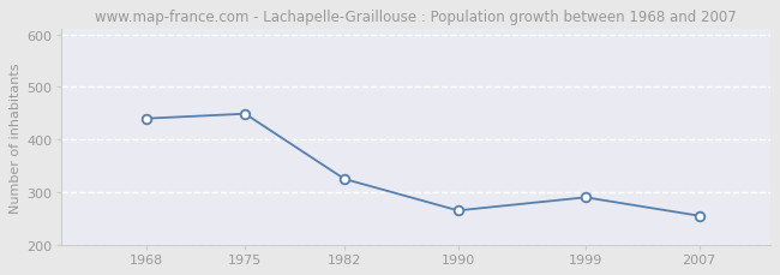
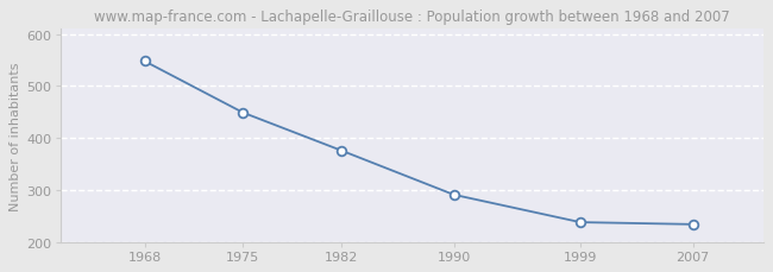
1968: 440 -> 548
1982: 325 -> 376
1990: 265 -> 291
1999: 290 -> 238
2007: 255 -> 234
